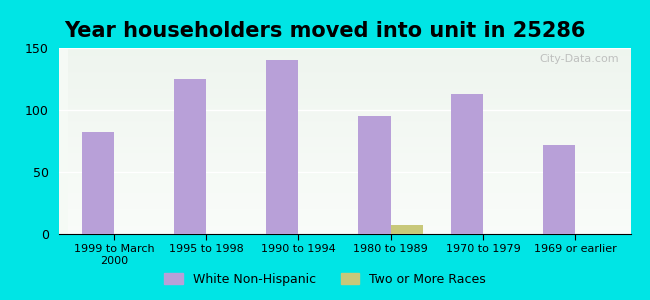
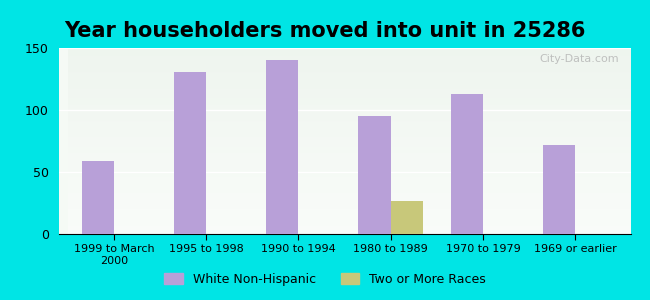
White Non-Hispanic/1999 to March 2000: 82 -> 59
White Non-Hispanic/1995 to 1998: 125 -> 131
Two or More Races/1980 to 1989: 7 -> 27
